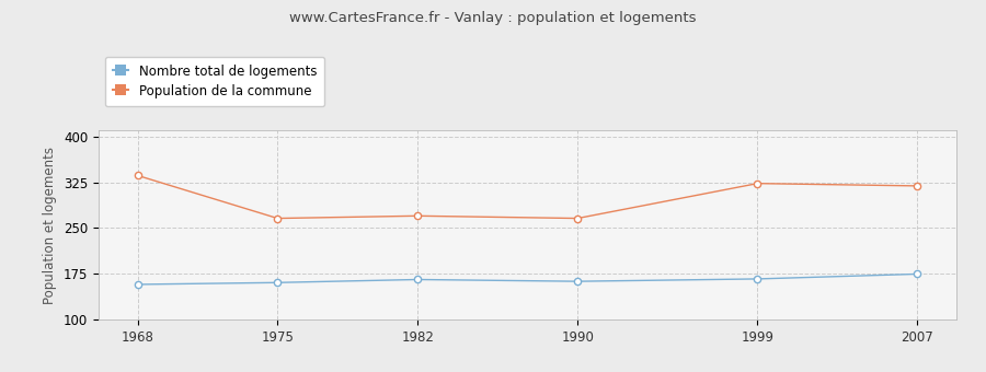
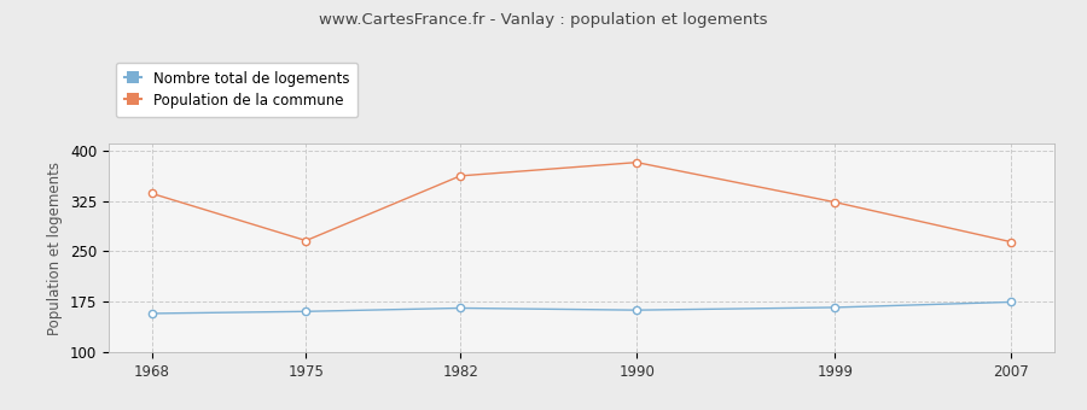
Population de la commune/1982: 270 -> 362
Population de la commune/1990: 266 -> 382
Population de la commune/2007: 319 -> 264
